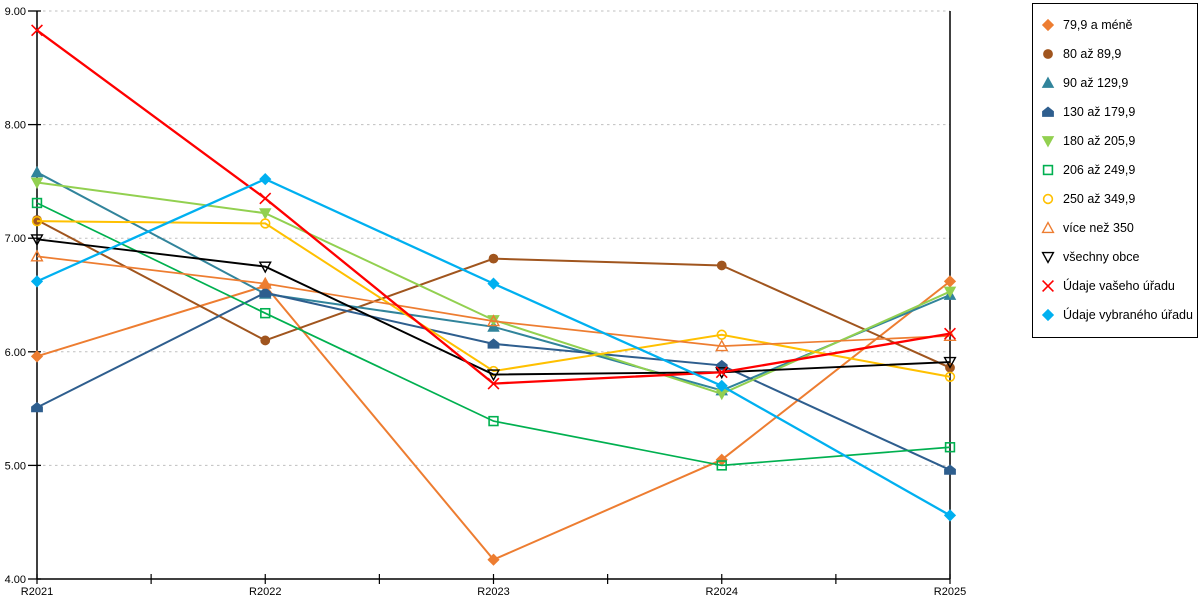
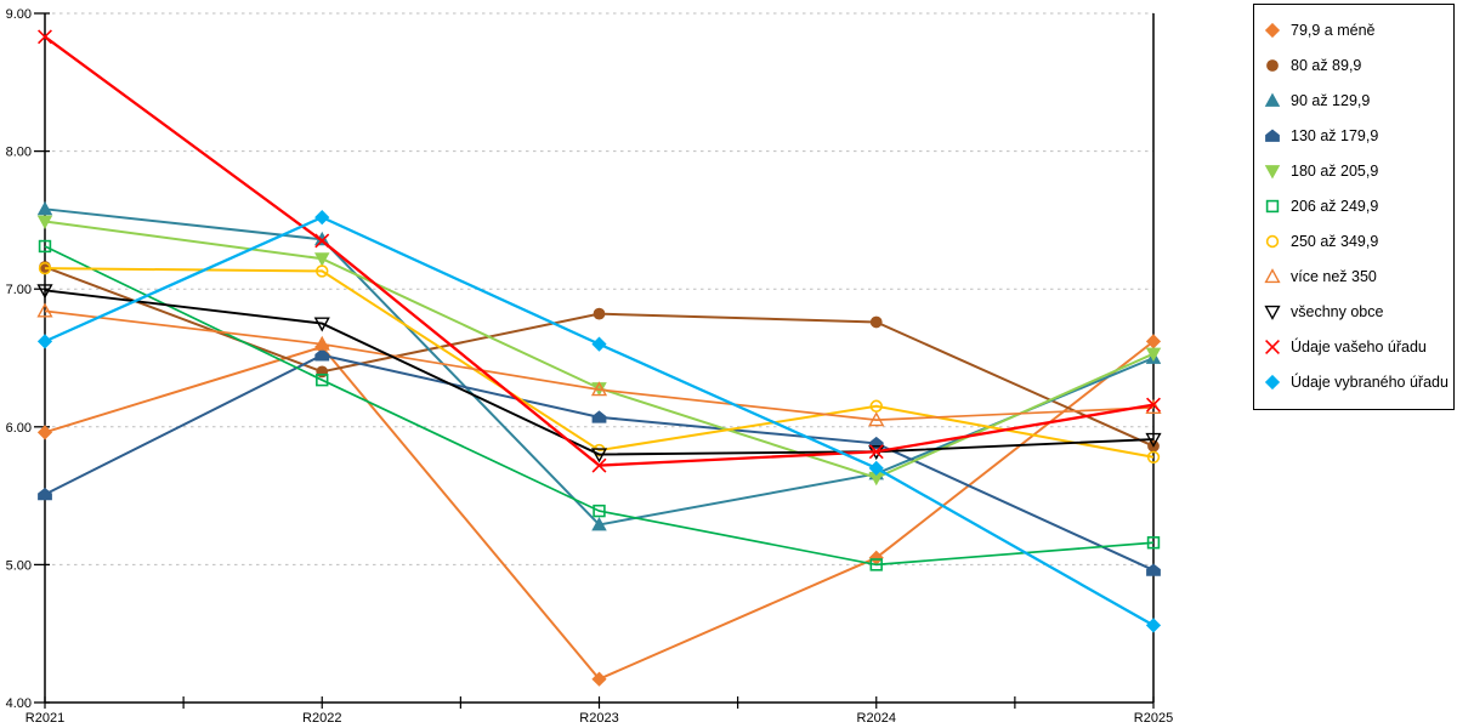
80 až 89,9/R2022: 6.10 -> 6.40
90 až 129,9/R2022: 6.51 -> 7.36
90 až 129,9/R2023: 6.22 -> 5.29
